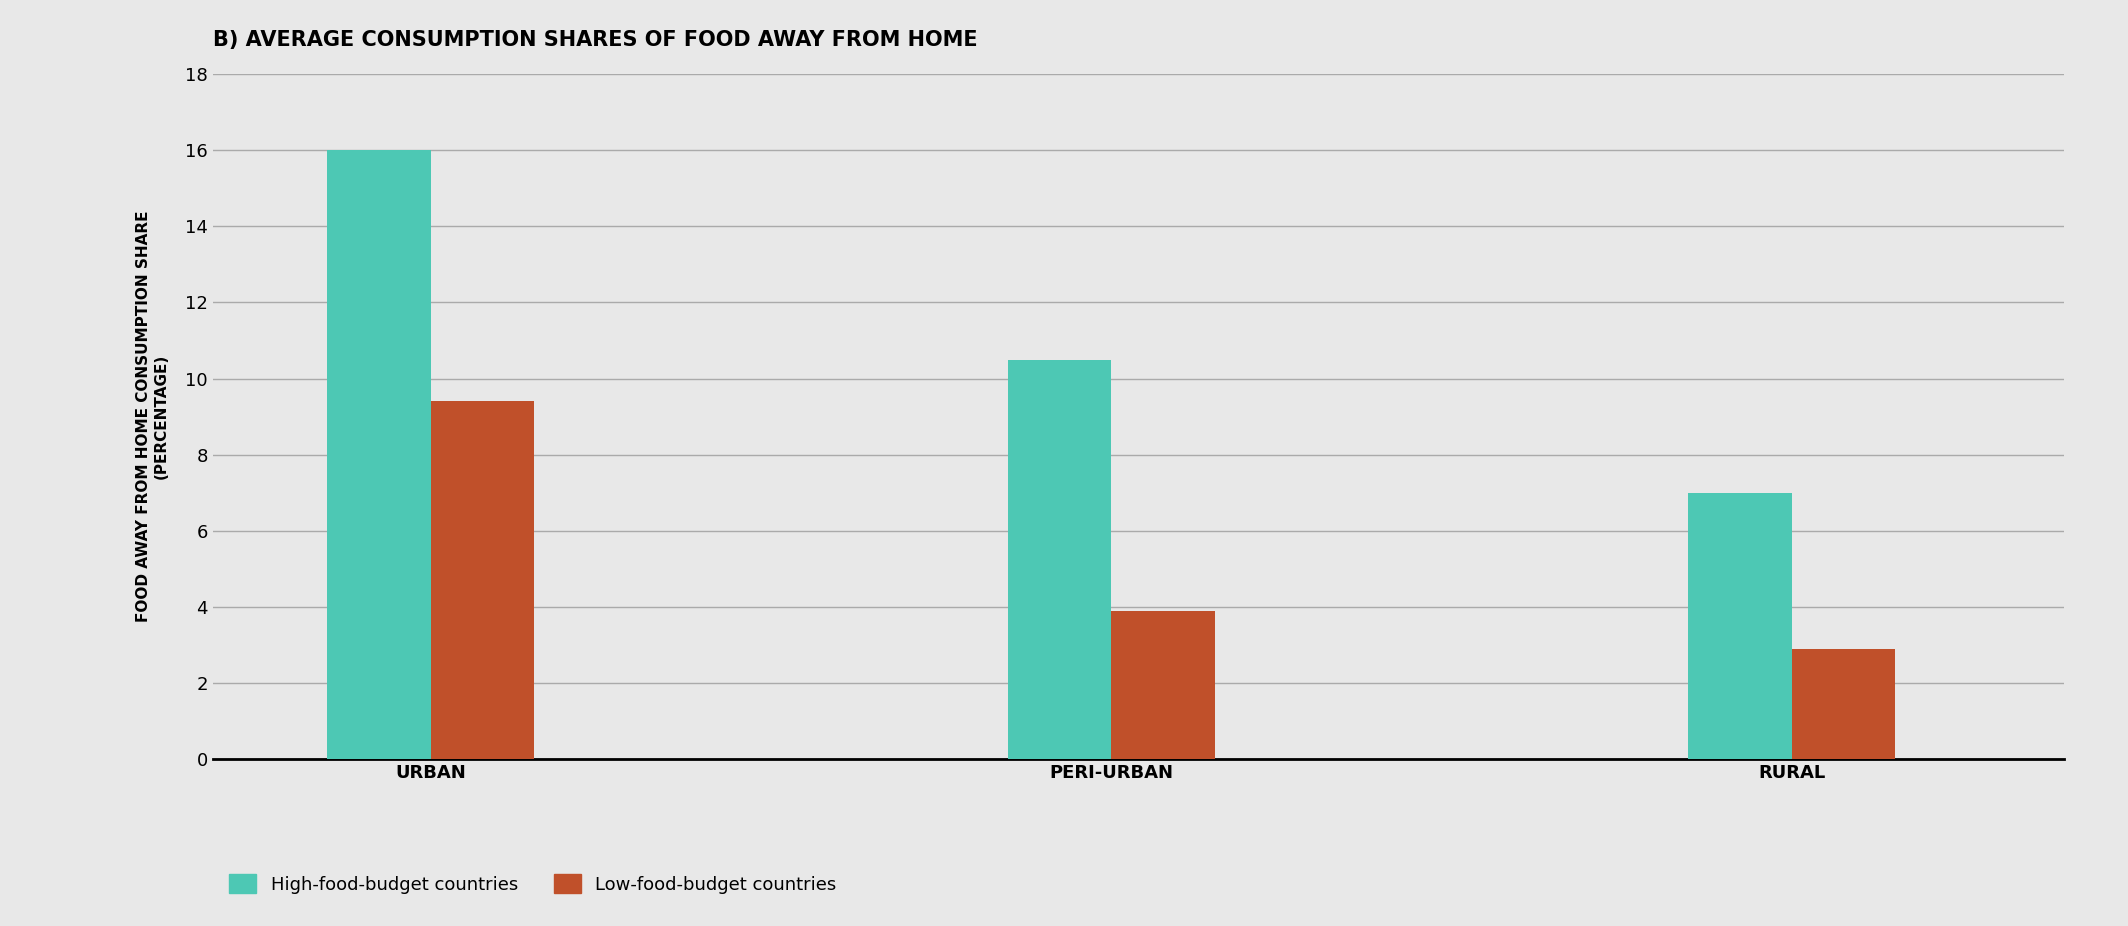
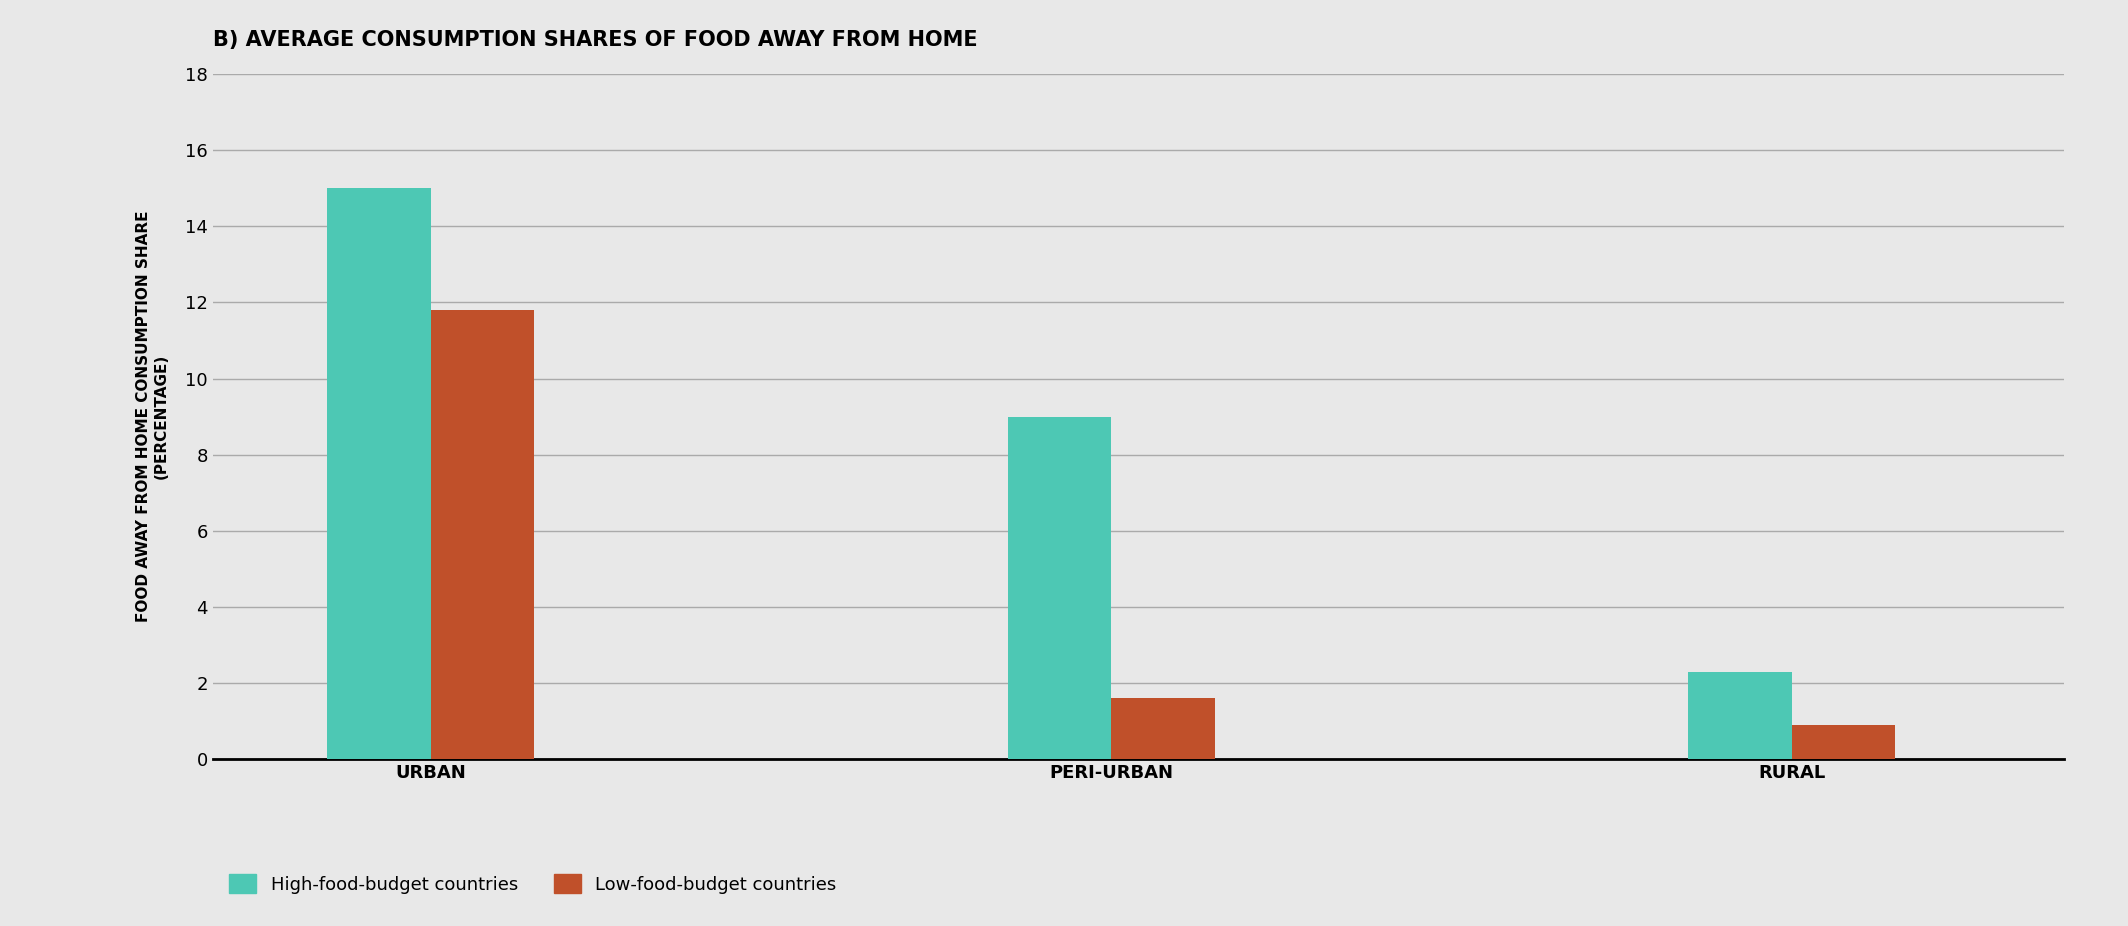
High-food-budget countries/URBAN: 16.0 -> 15.0
Low-food-budget countries/URBAN: 9.4 -> 11.8
High-food-budget countries/PERI-URBAN: 10.5 -> 9.0
Low-food-budget countries/PERI-URBAN: 3.9 -> 1.6
High-food-budget countries/RURAL: 7.0 -> 2.3
Low-food-budget countries/RURAL: 2.9 -> 0.9
